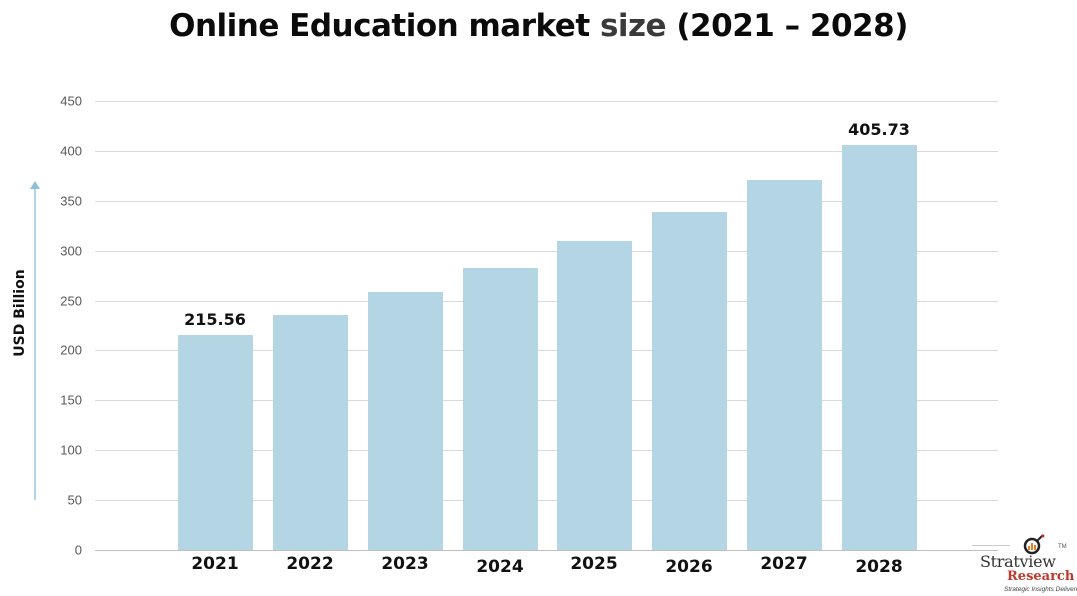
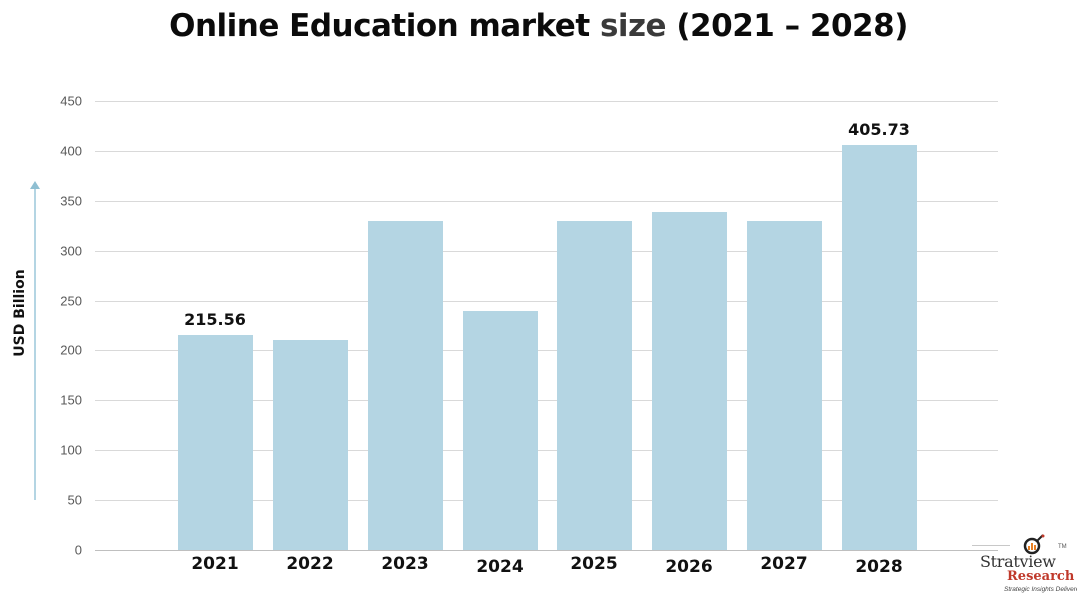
2022: 240 -> 210
2023: 260 -> 330
2024: 280 -> 240
2025: 310 -> 330
2027: 370 -> 330
